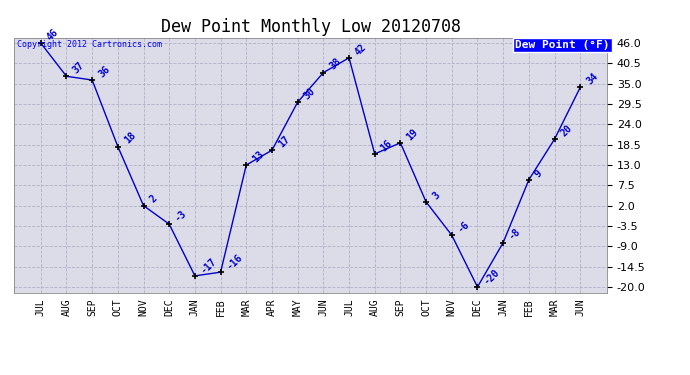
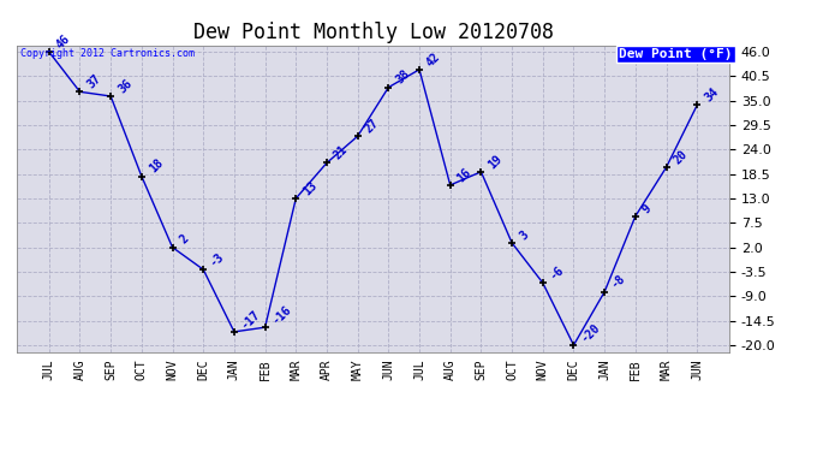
APR: 17 -> 21
MAY: 30 -> 27
